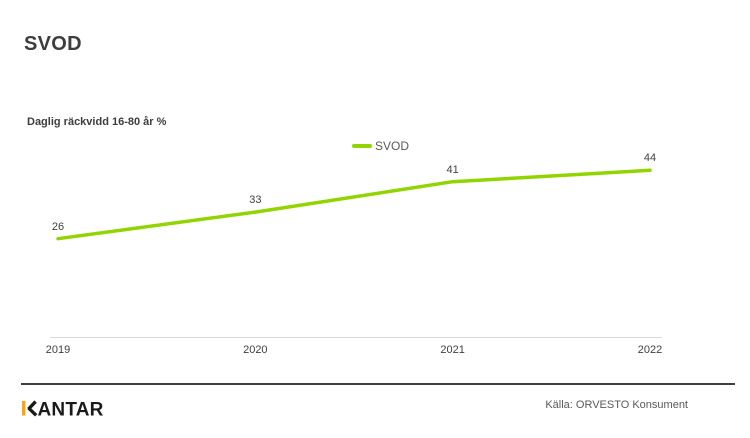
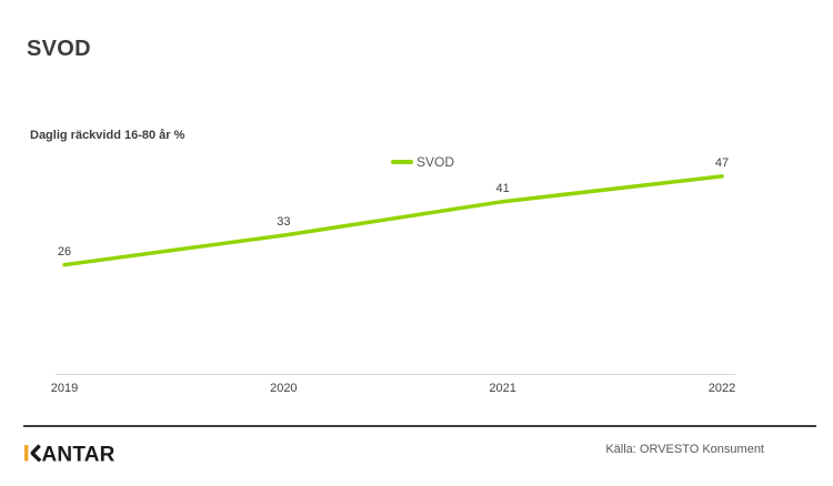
2022: 44 -> 47
